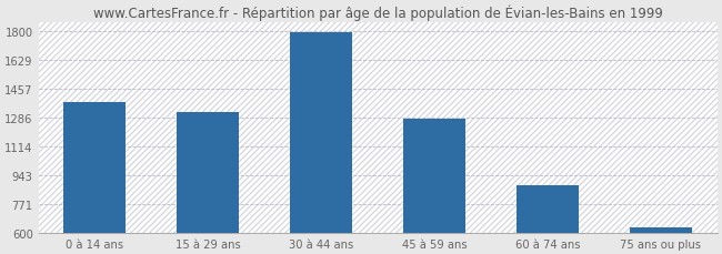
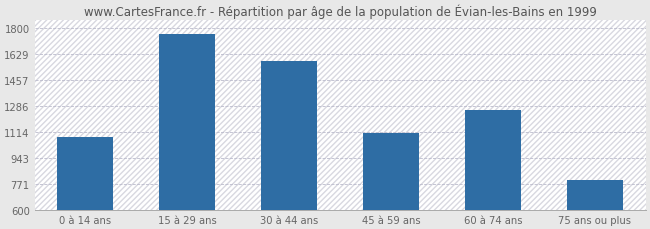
0 à 14 ans: 1380 -> 1080
15 à 29 ans: 1320 -> 1760
30 à 44 ans: 1790 -> 1580
45 à 59 ans: 1280 -> 1110
60 à 74 ans: 880 -> 1260
75 ans ou plus: 630 -> 800
